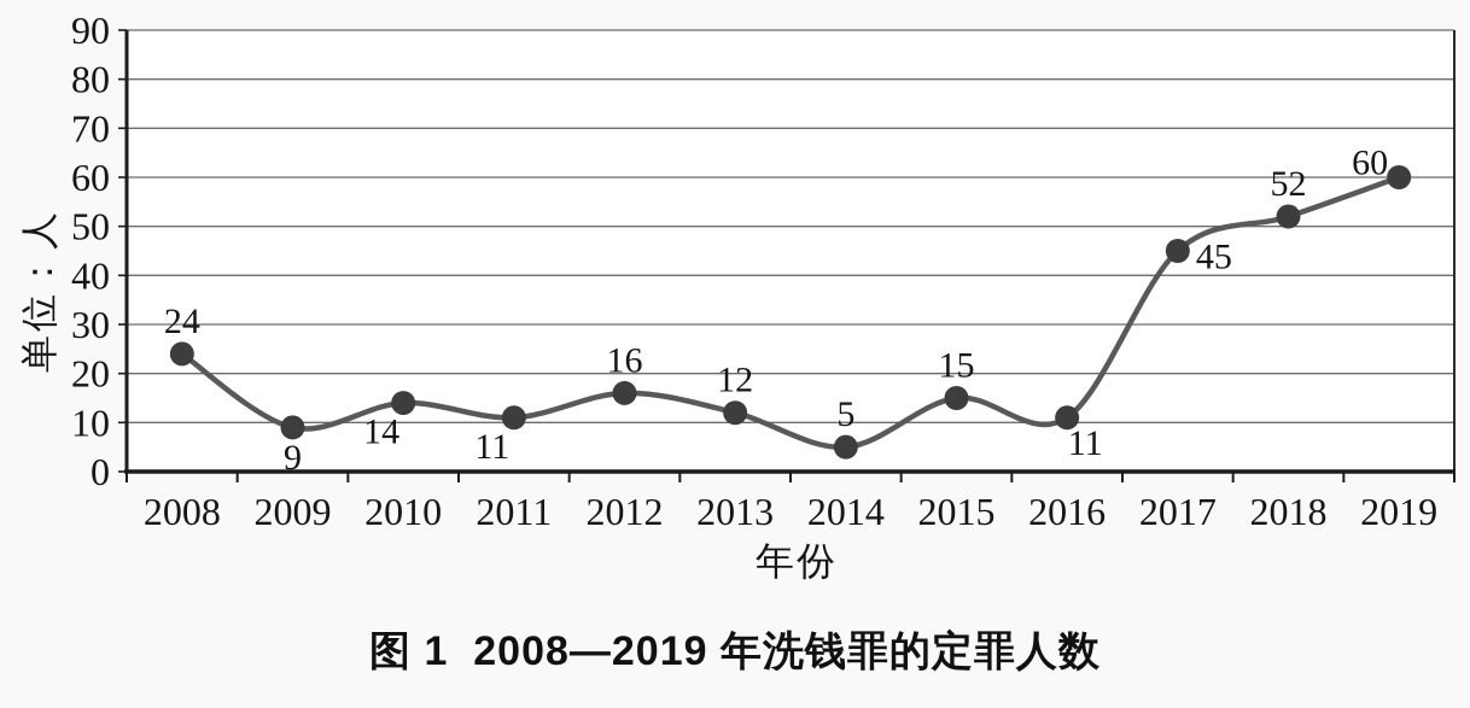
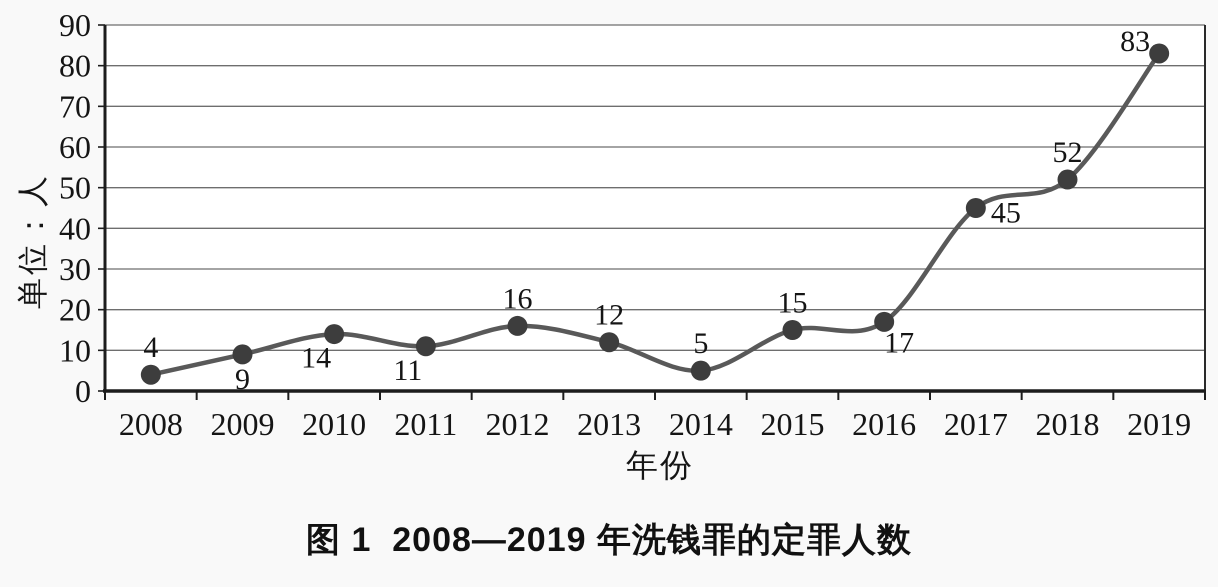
2008: 24 -> 4
2016: 11 -> 17
2019: 60 -> 83
